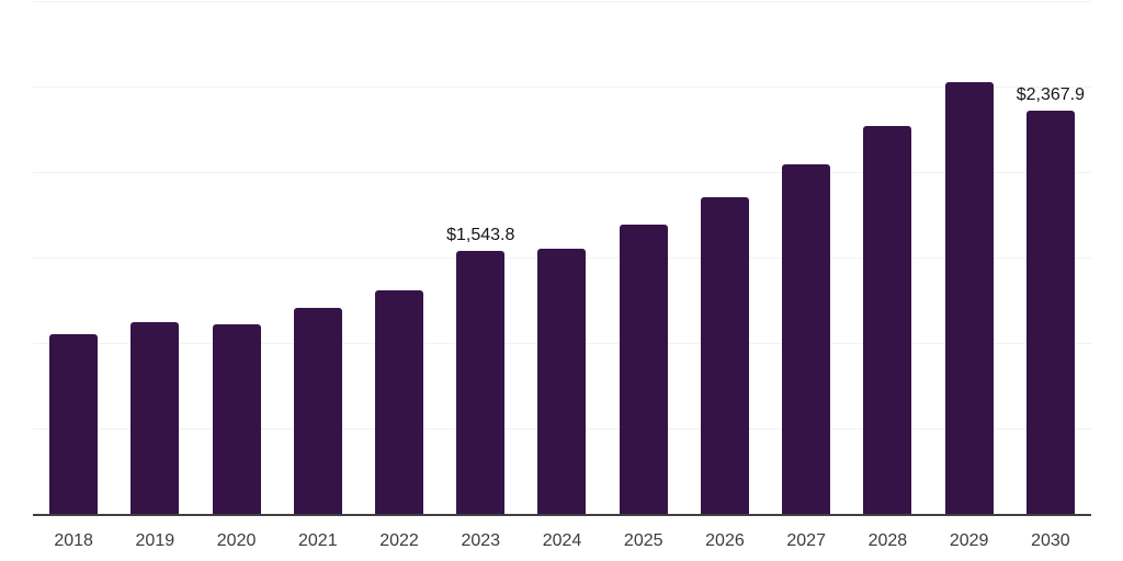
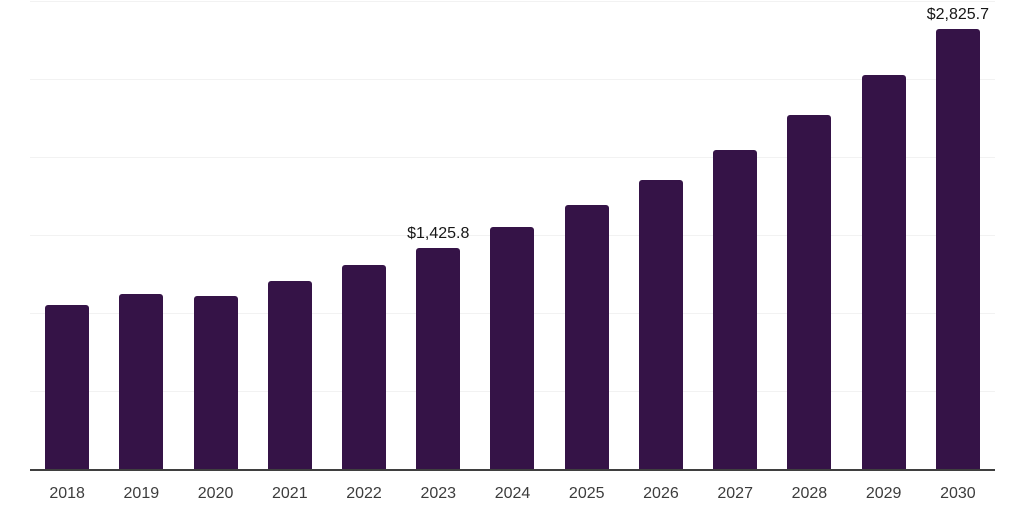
2023: $1,543.8 -> $1,425.8
2030: $2,367.9 -> $2,825.7
